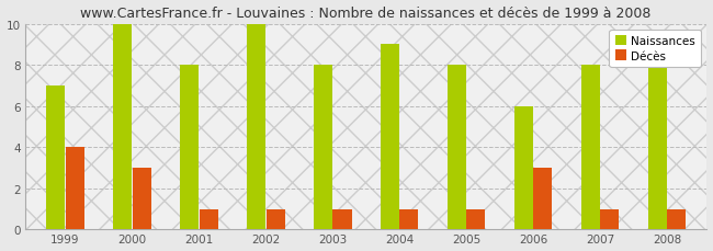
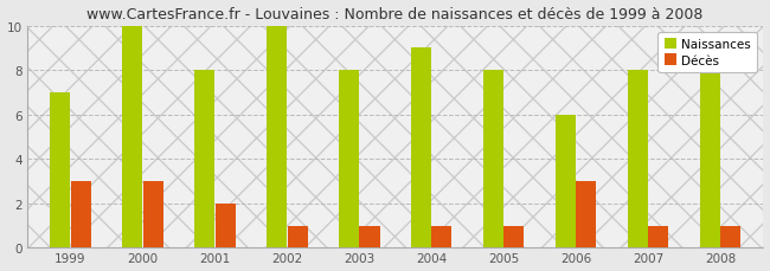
Décès/1999: 4 -> 3
Décès/2001: 1 -> 2
